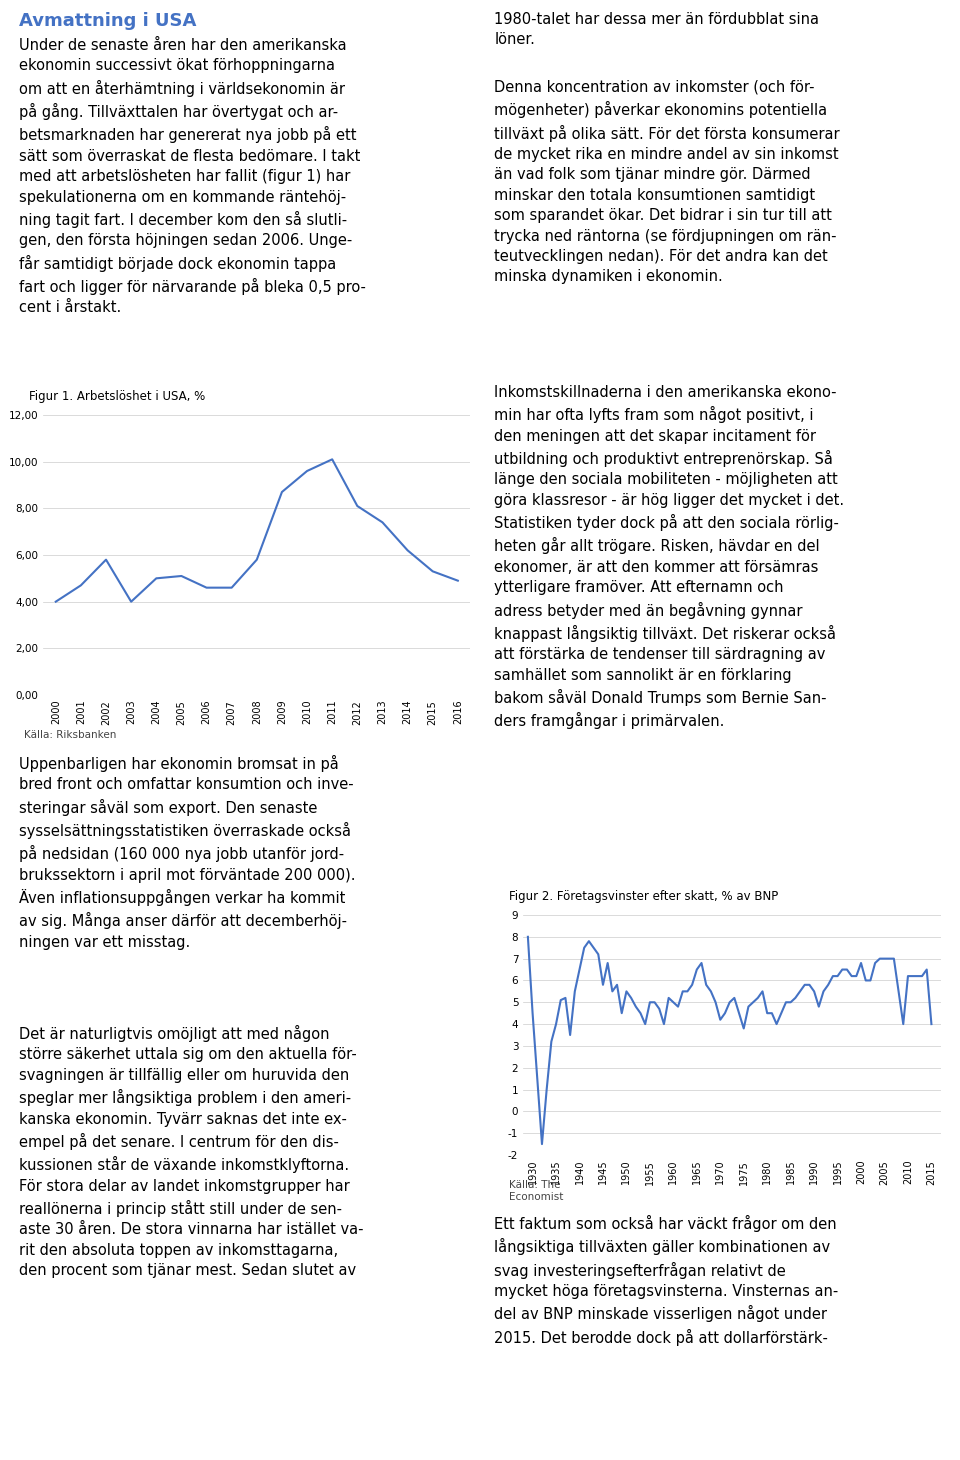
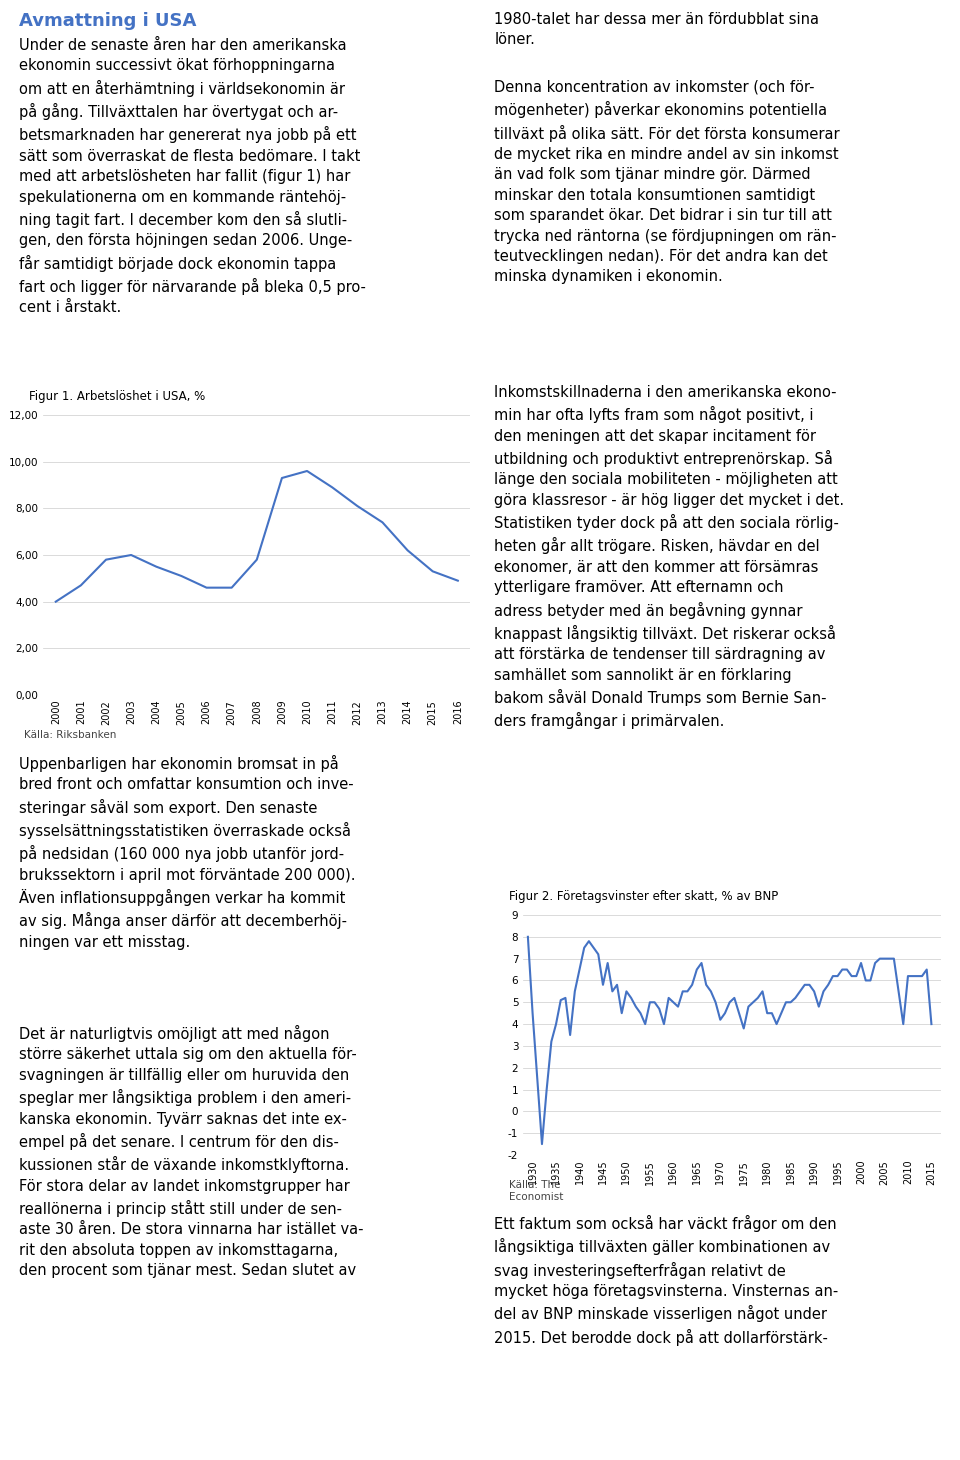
2003: 4,0 -> 6,0
2004: 5,0 -> 5,5
2009: 8,7 -> 9,3
2011: 10,1 -> 8,9
